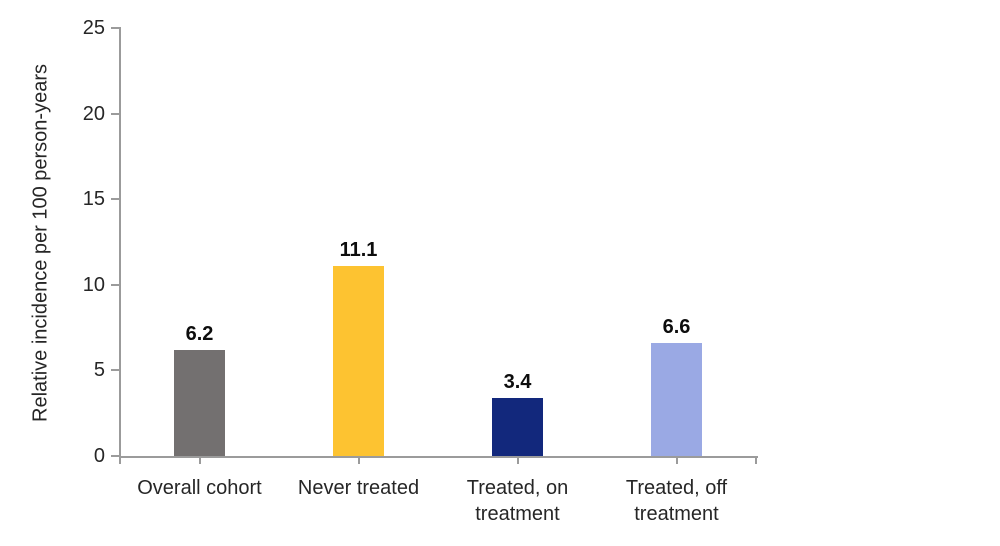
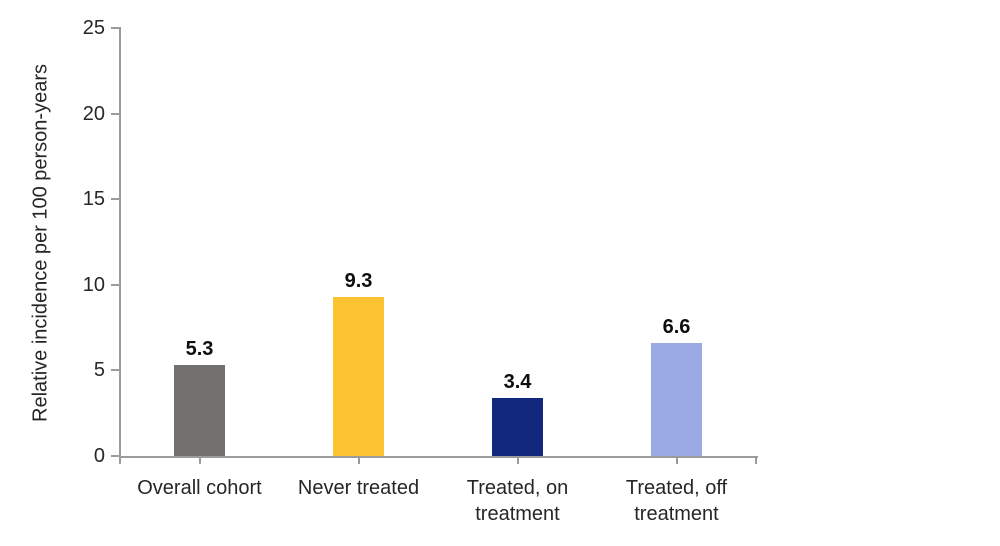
Overall cohort: 6.2 -> 5.3
Never treated: 11.1 -> 9.3
